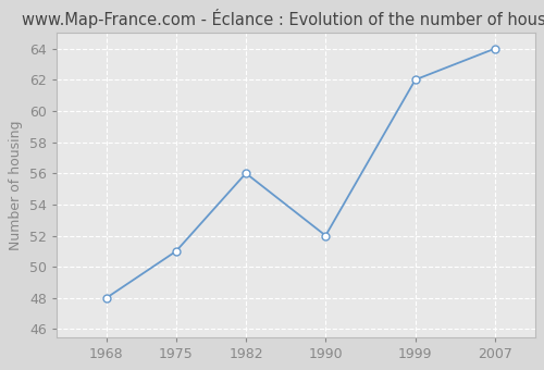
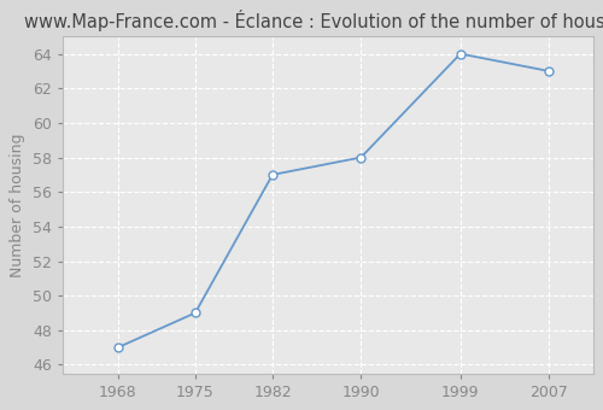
1968: 48 -> 47
1975: 51 -> 49
1982: 56 -> 57
1990: 52 -> 58
1999: 62 -> 64
2007: 64 -> 63
